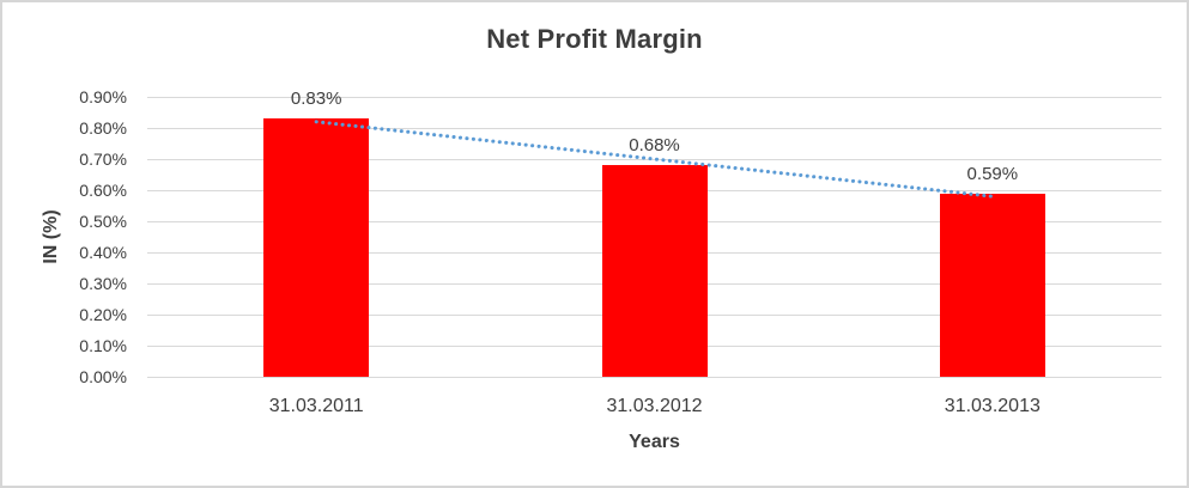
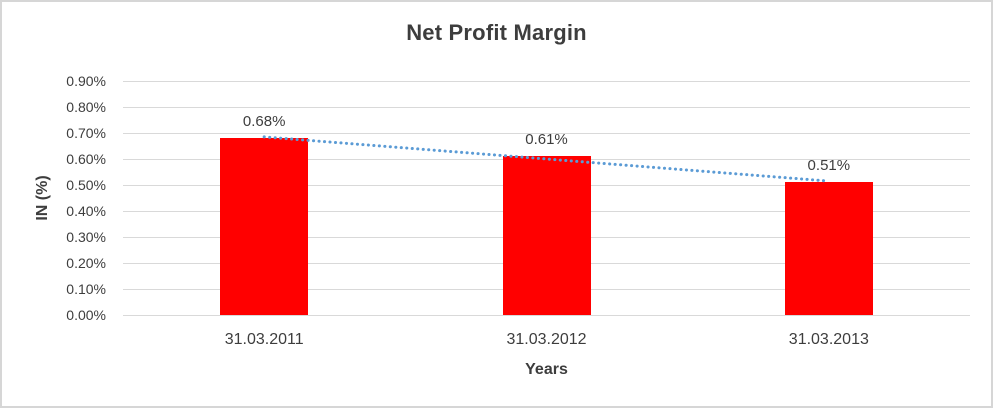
31.03.2011: 0.83% -> 0.68%
31.03.2012: 0.68% -> 0.61%
31.03.2013: 0.59% -> 0.51%
